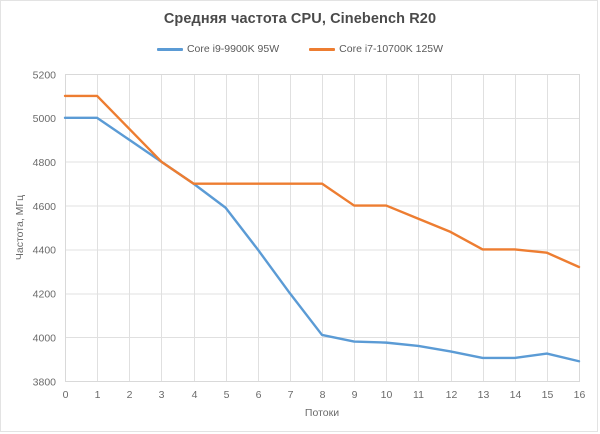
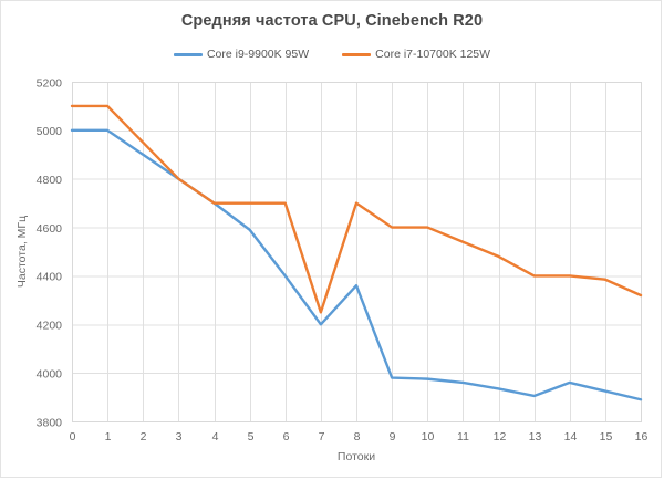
Core i7-10700K 125W/7: 4700 -> 4250
Core i9-9900K 95W/8: 4010 -> 4360
Core i9-9900K 95W/14: 3900 -> 3960
